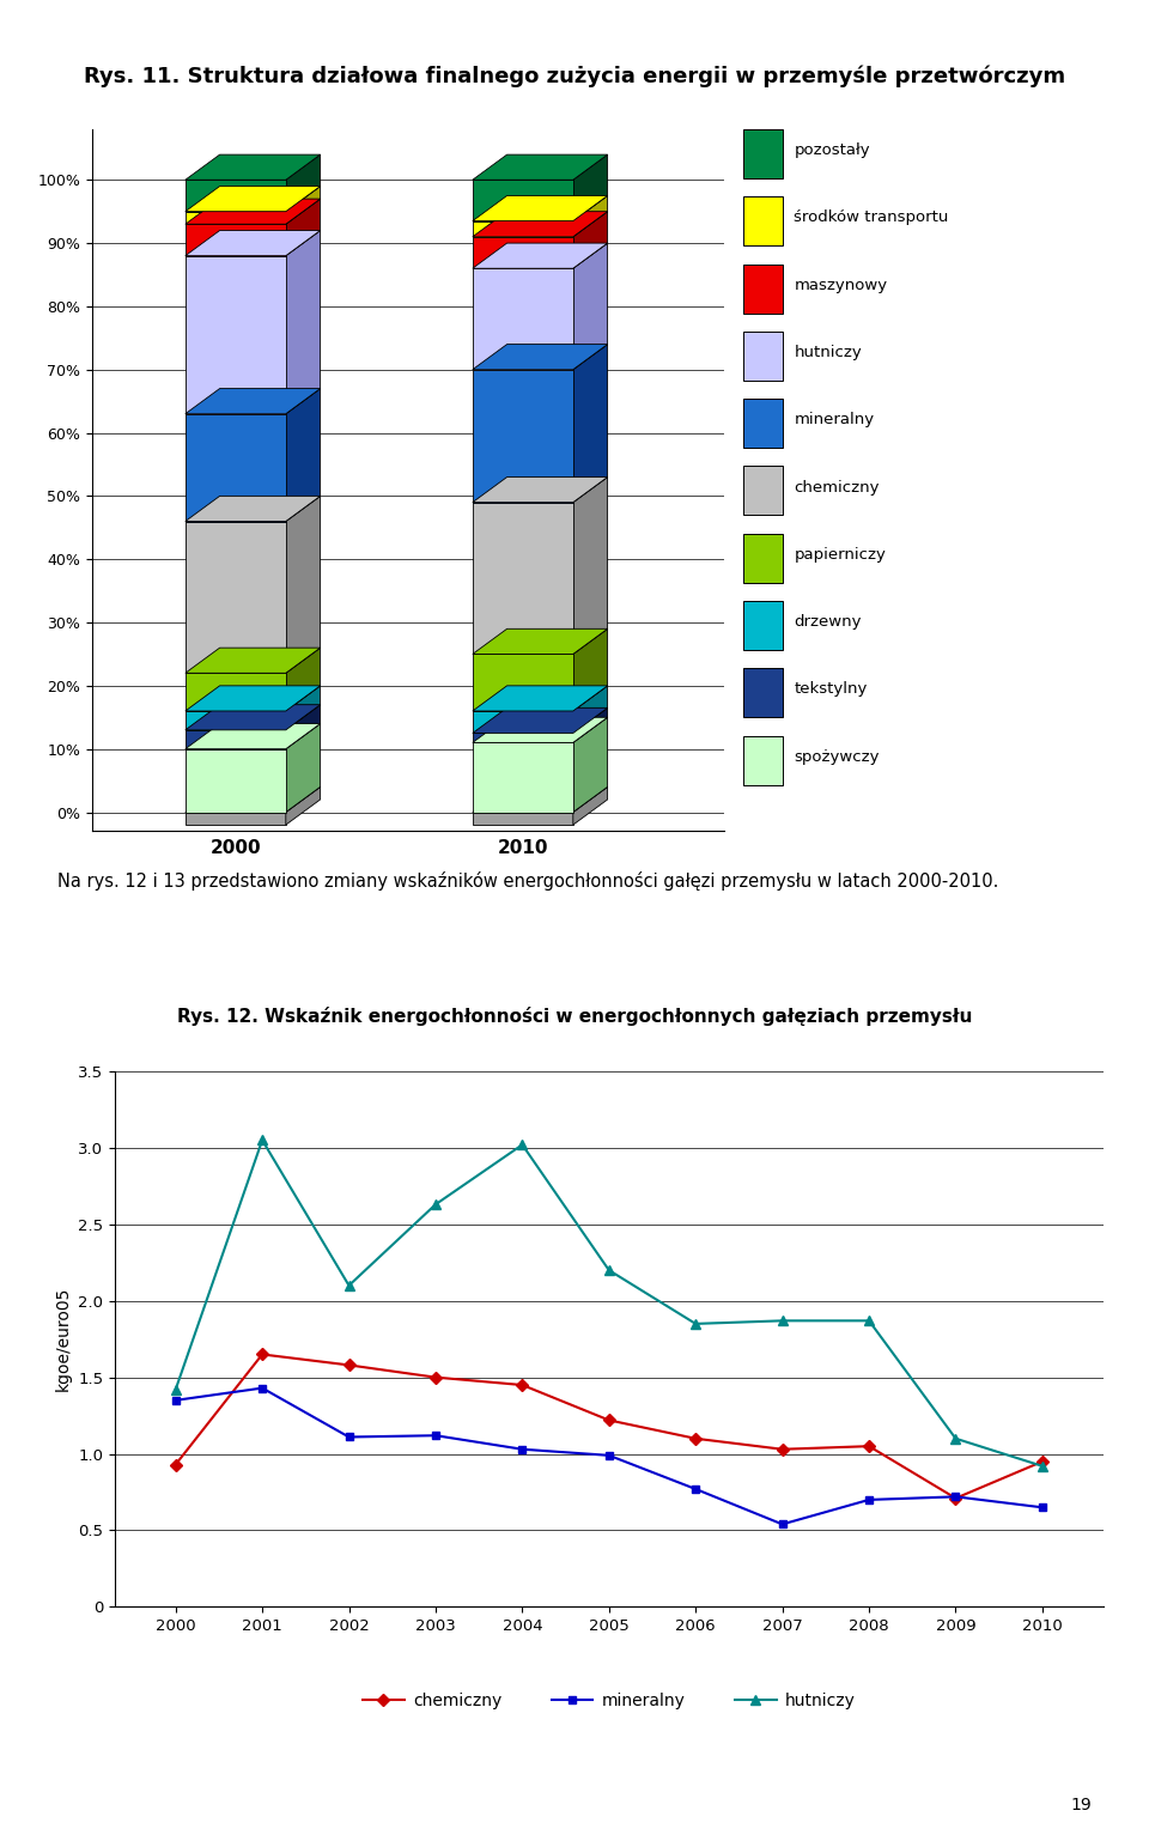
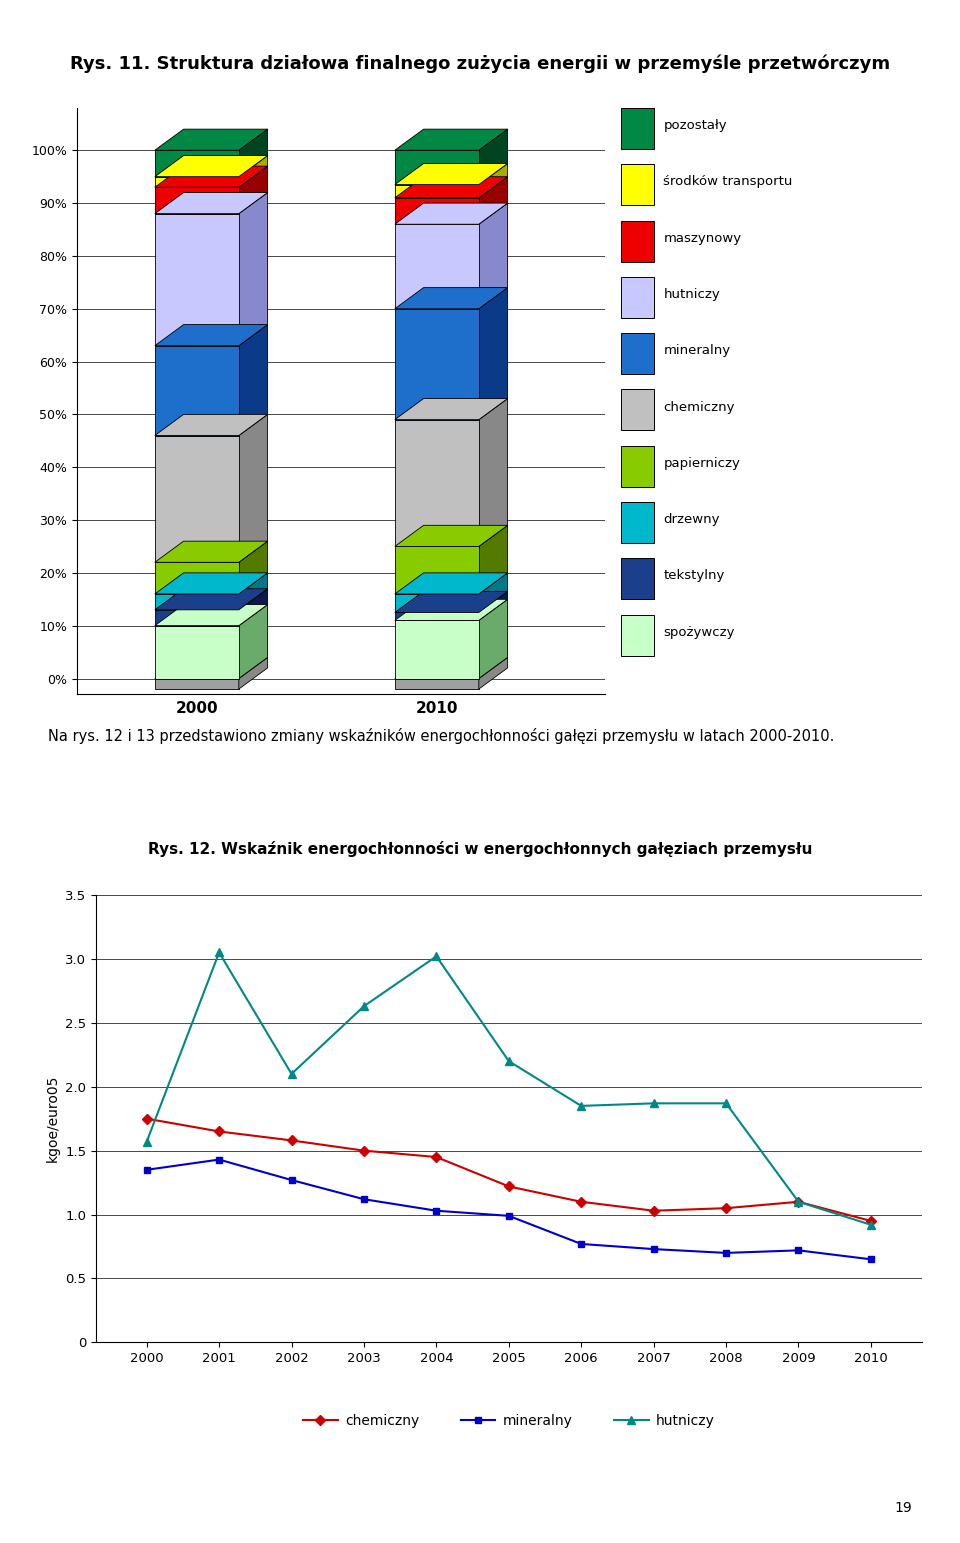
chemiczny/2000: 0.93 -> 1.75
hutniczy/2000: 1.42 -> 1.57
mineralny/2002: 1.11 -> 1.27
mineralny/2007: 0.54 -> 0.73
chemiczny/2009: 0.71 -> 1.10
